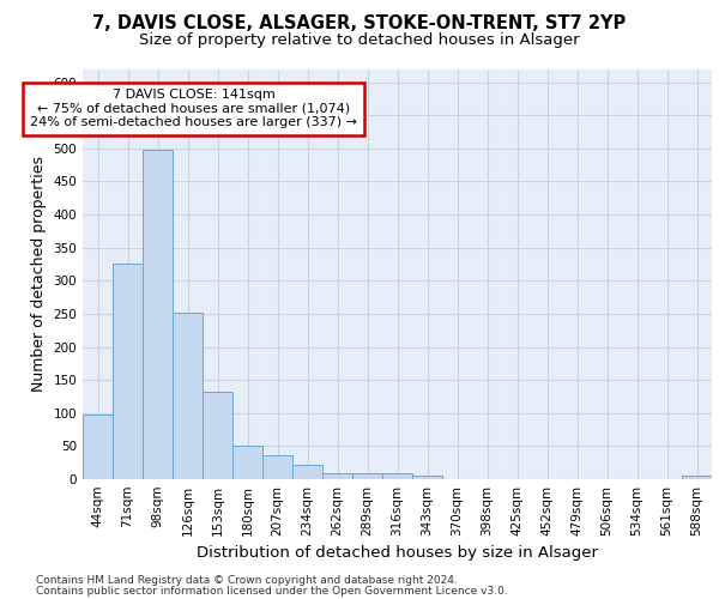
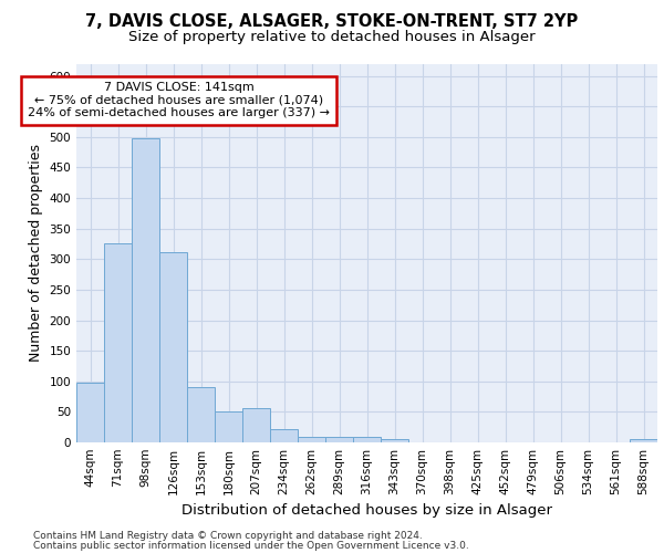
126sqm: 251 -> 312
153sqm: 133 -> 90
207sqm: 36 -> 56
